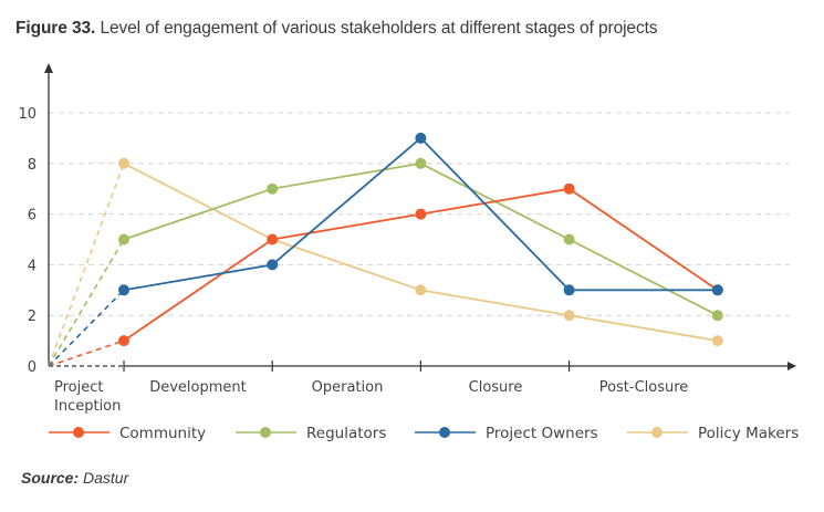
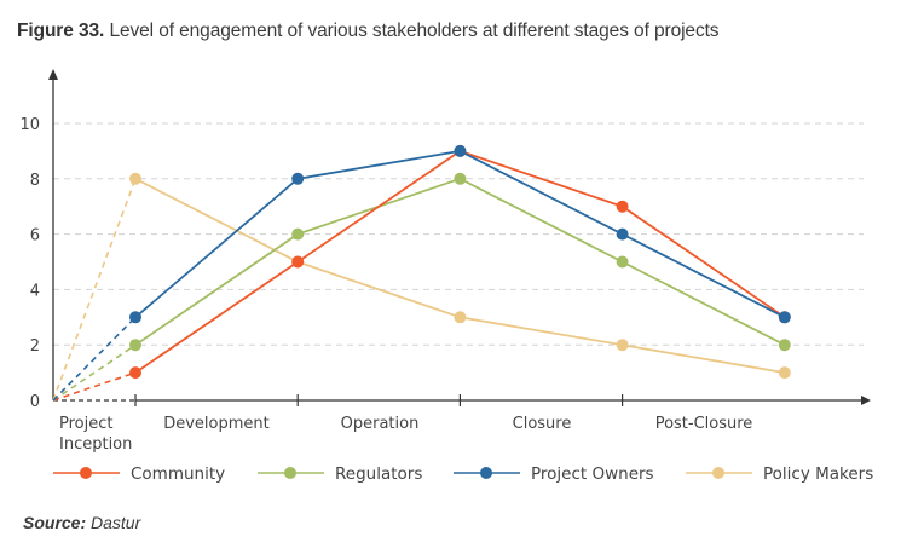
Regulators/Project Inception: 5 -> 2
Regulators/Development: 7 -> 6
Project Owners/Development: 4 -> 8
Community/Operation: 6 -> 9
Project Owners/Closure: 3 -> 6
